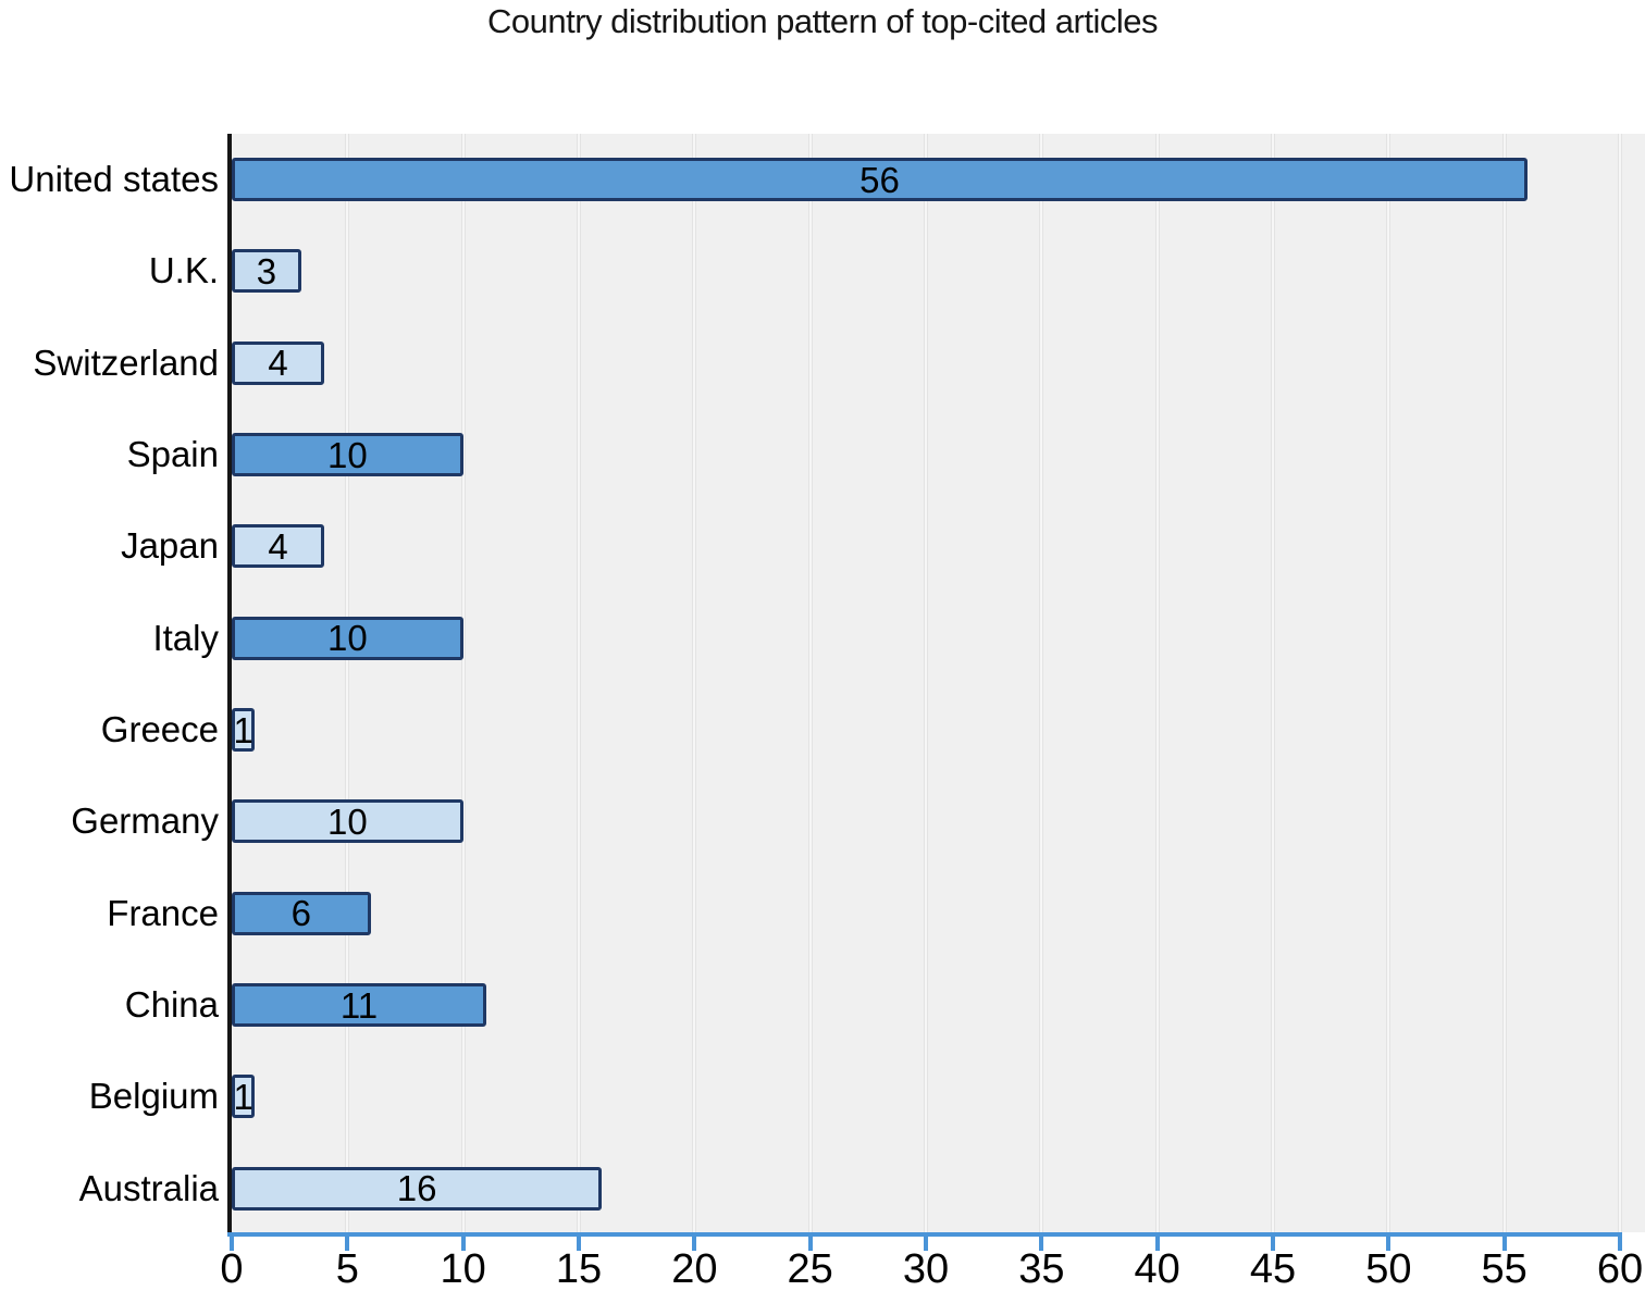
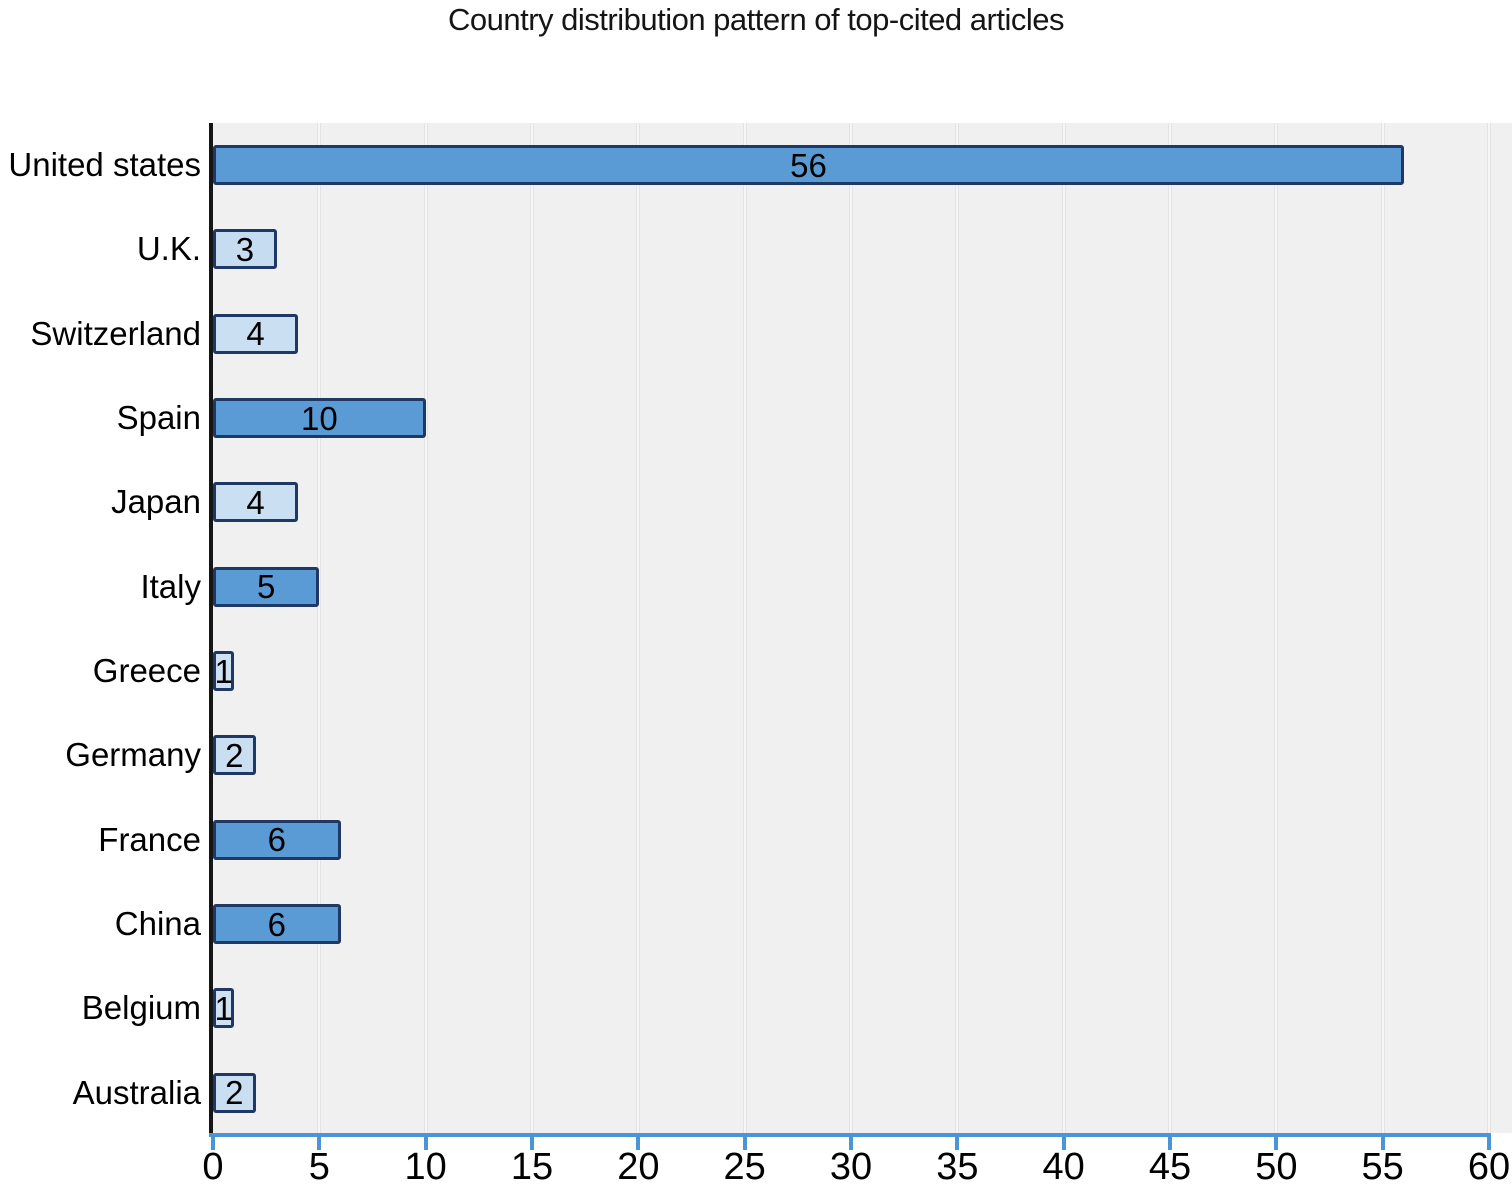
Italy: 10 -> 5
Germany: 10 -> 2
China: 11 -> 6
Australia: 16 -> 2
